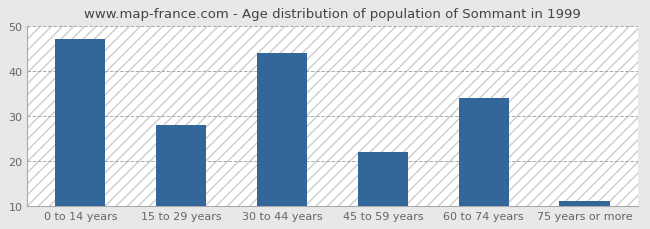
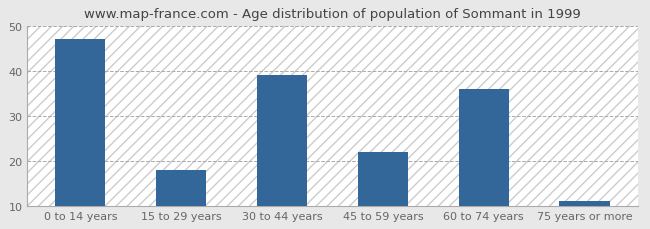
15 to 29 years: 28 -> 18
30 to 44 years: 44 -> 39
60 to 74 years: 34 -> 36
